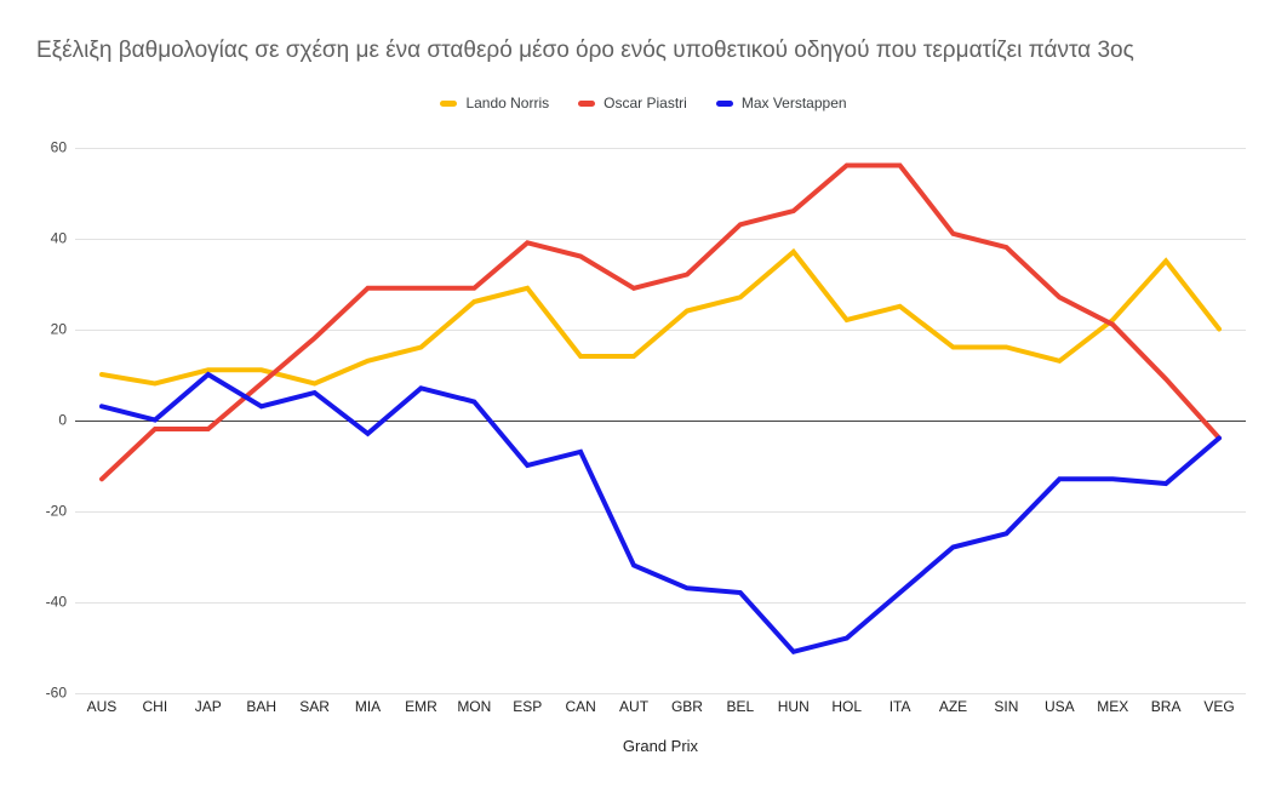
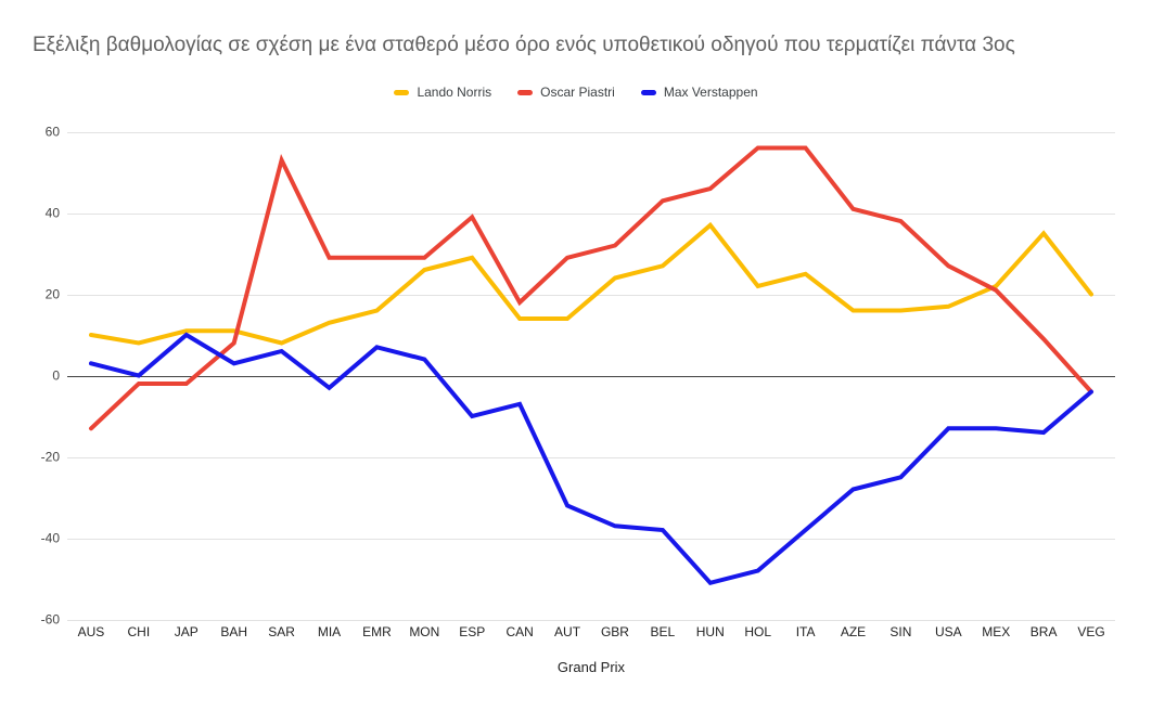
Oscar Piastri/SAR: 18 -> 53
Oscar Piastri/CAN: 36 -> 18
Lando Norris/USA: 13 -> 17
